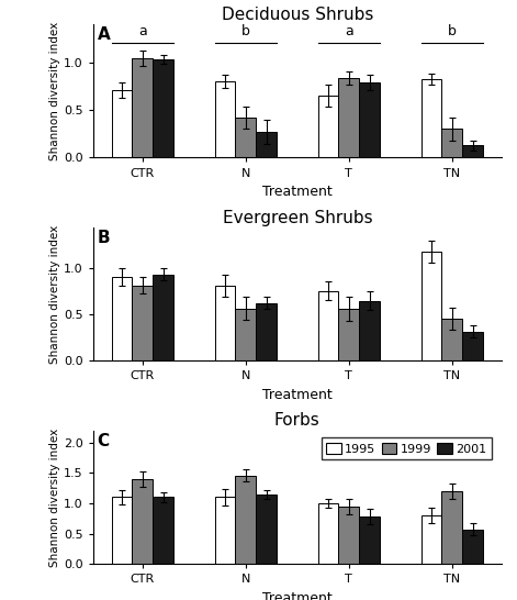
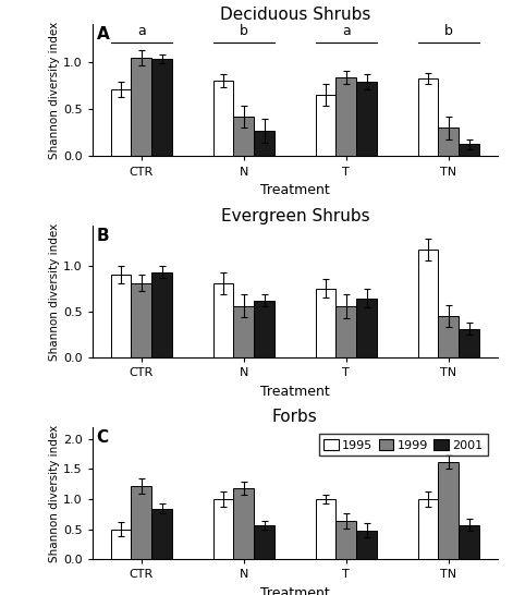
Forbs/1995/CTR: 1.1 -> 0.5
Forbs/1999/CTR: 1.40 -> 1.22
Forbs/2001/CTR: 1.10 -> 0.84
Forbs/1995/N: 1.1 -> 1.0
Forbs/1999/N: 1.46 -> 1.18
Forbs/2001/N: 1.15 -> 0.56
Forbs/1999/T: 0.94 -> 0.64
Forbs/2001/T: 0.78 -> 0.48
Forbs/1995/TN: 0.8 -> 1.0
Forbs/1999/TN: 1.20 -> 1.62
